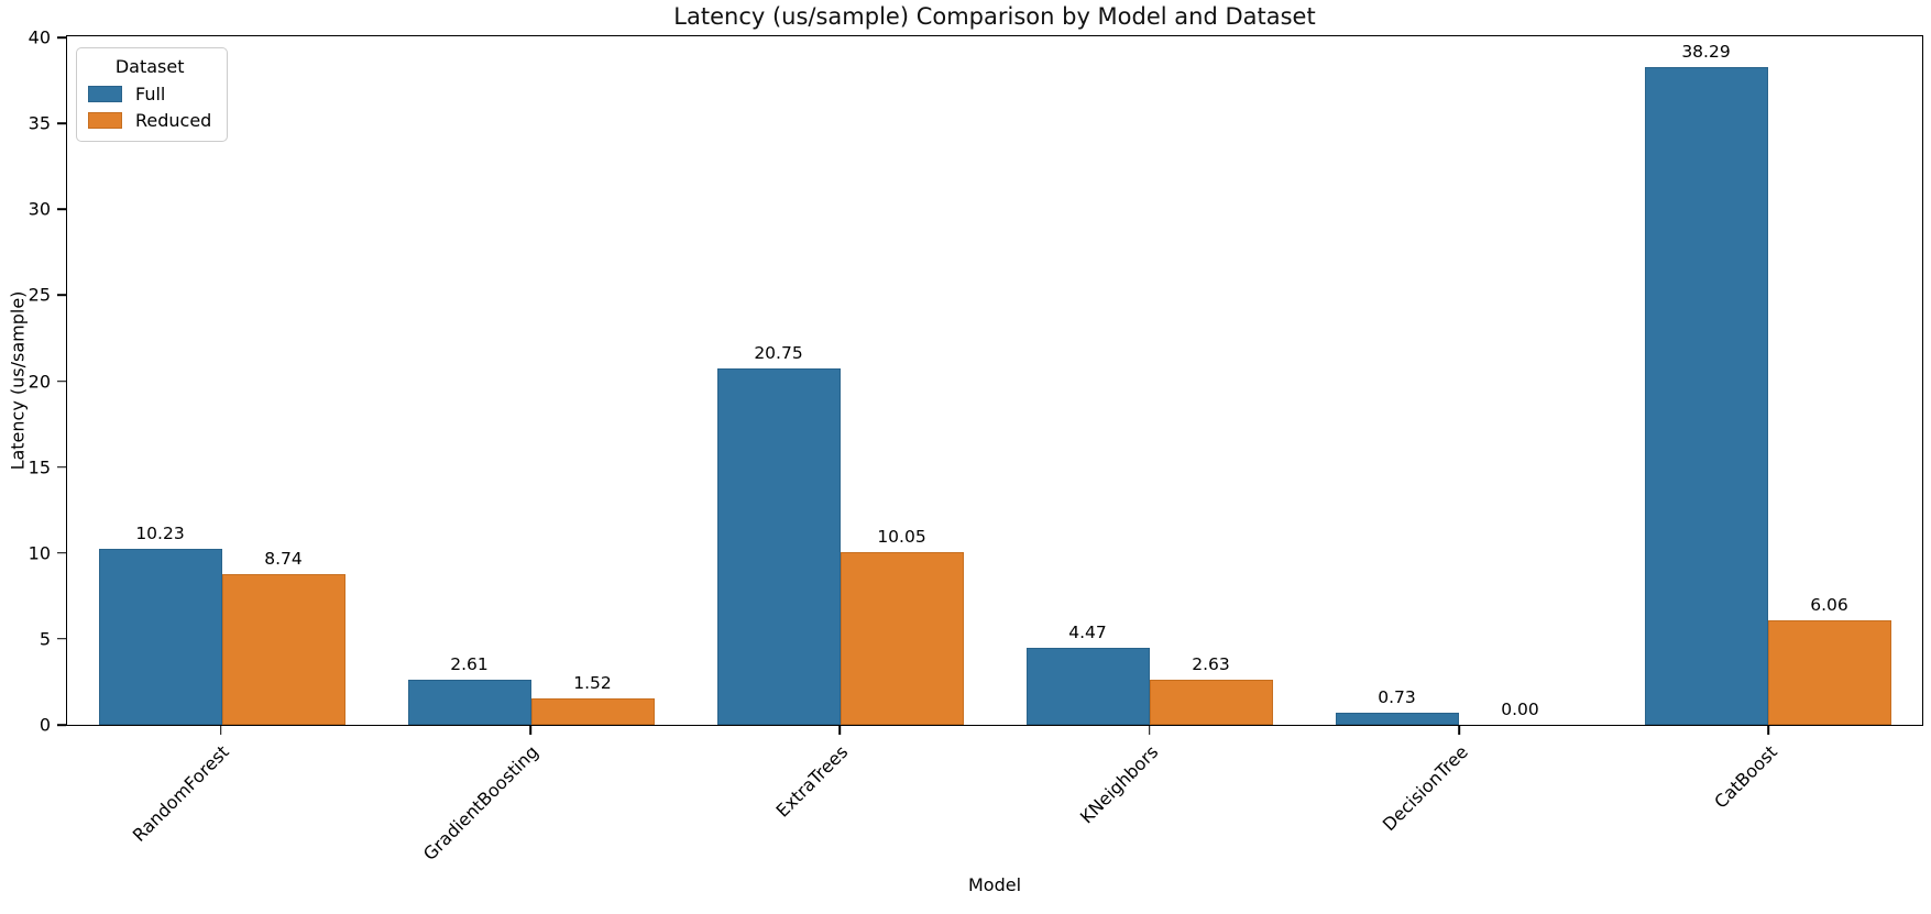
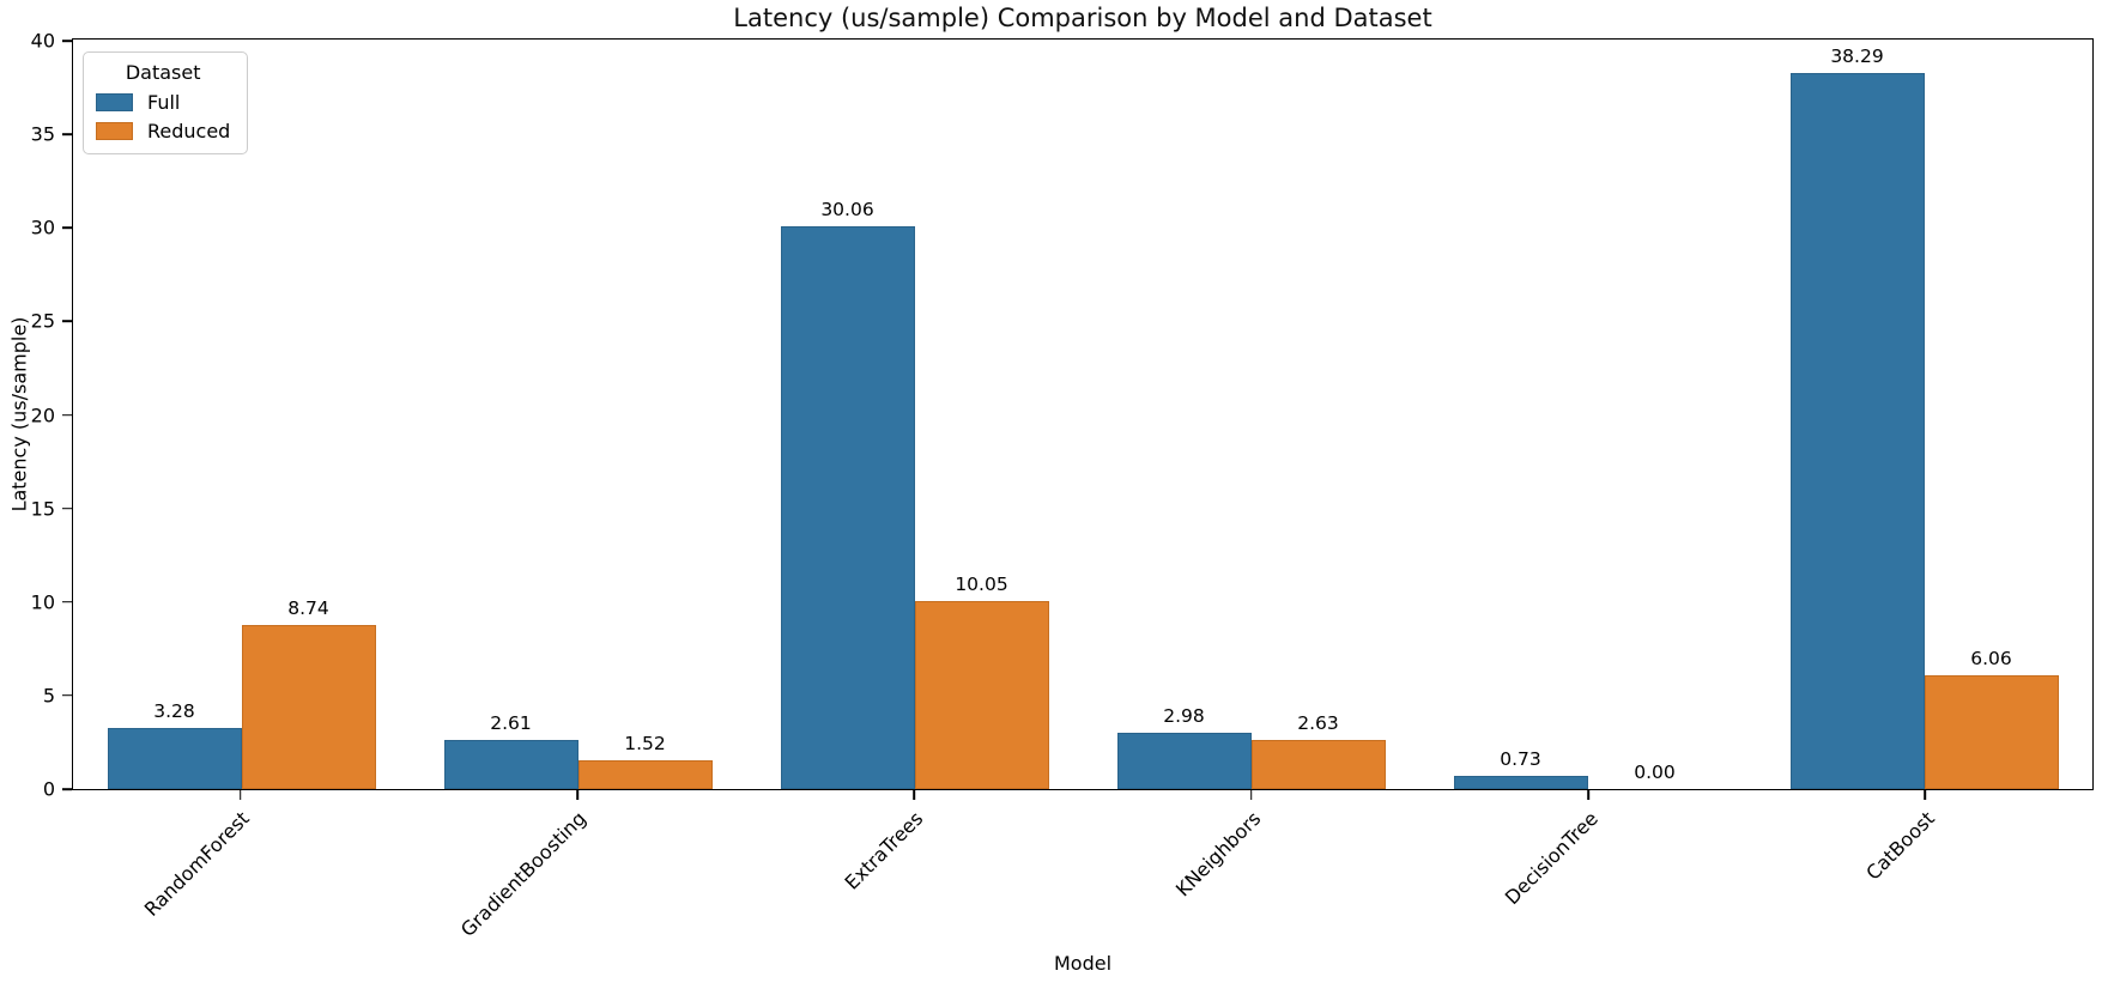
Full/RandomForest: 10.23 -> 3.28
Full/ExtraTrees: 20.75 -> 30.06
Full/KNeighbors: 4.47 -> 2.98
